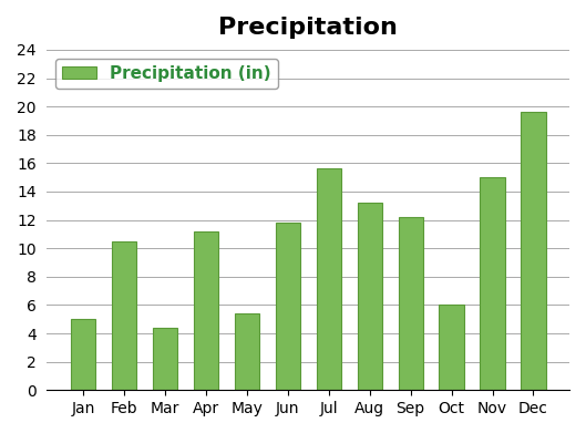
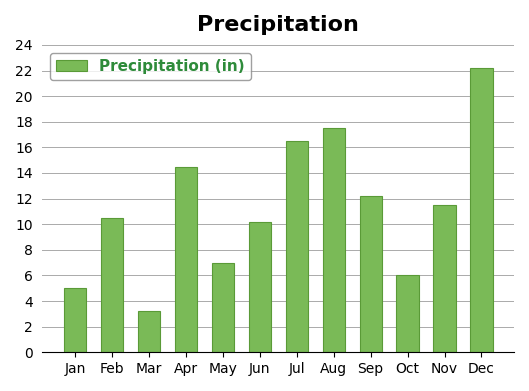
Mar: 4.4 -> 3.2
Apr: 11.2 -> 14.5
May: 5.4 -> 7.0
Jun: 11.8 -> 10.2
Jul: 15.6 -> 16.5
Aug: 13.2 -> 17.5
Nov: 15.0 -> 11.5
Dec: 19.6 -> 22.2
